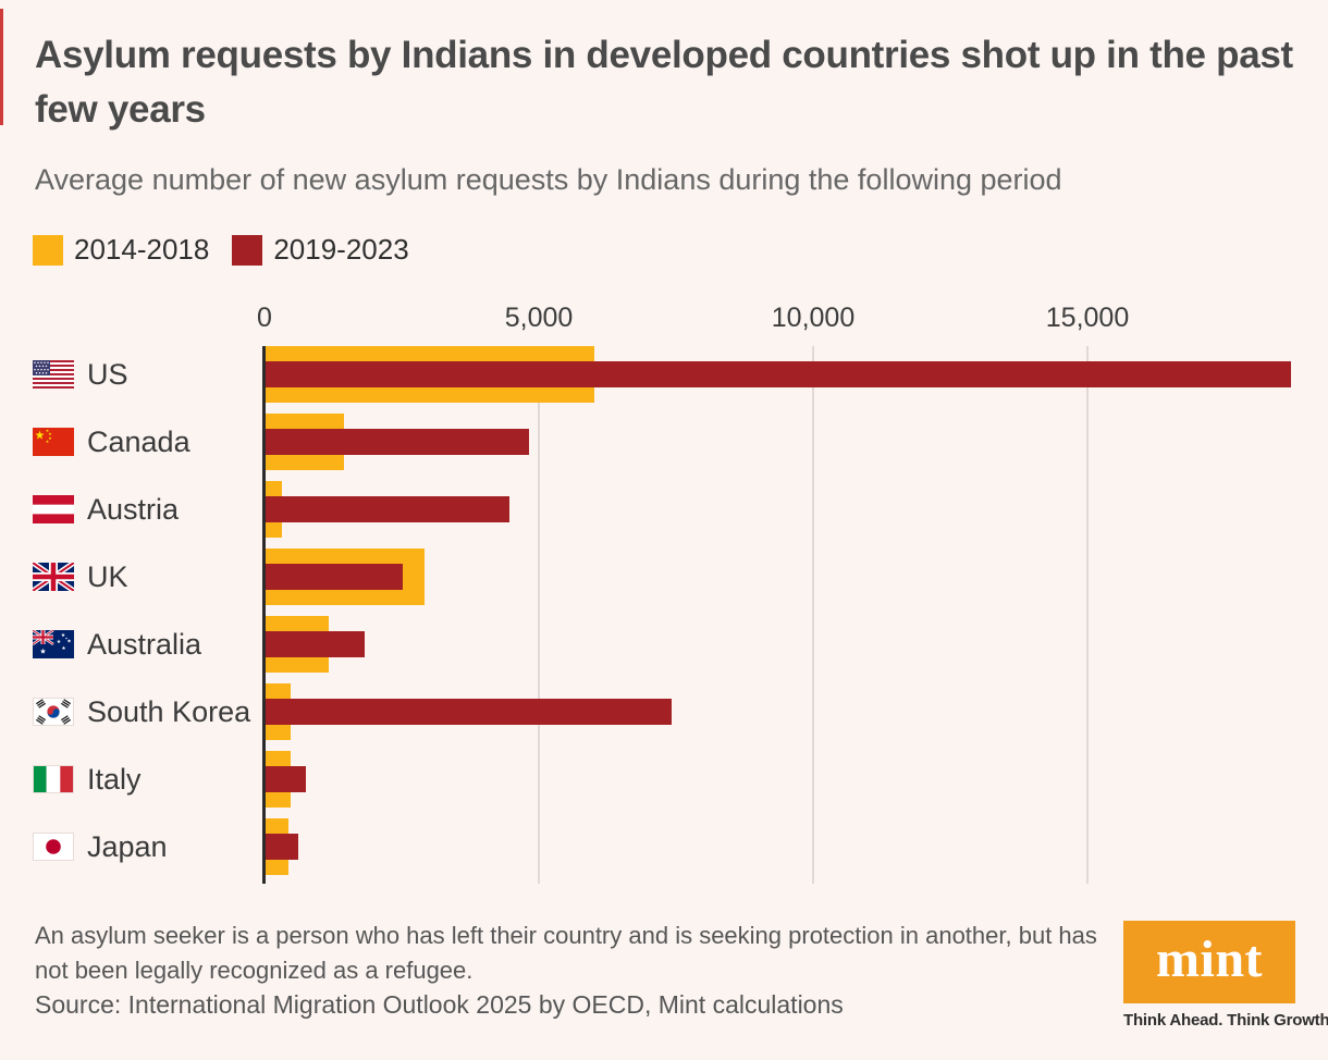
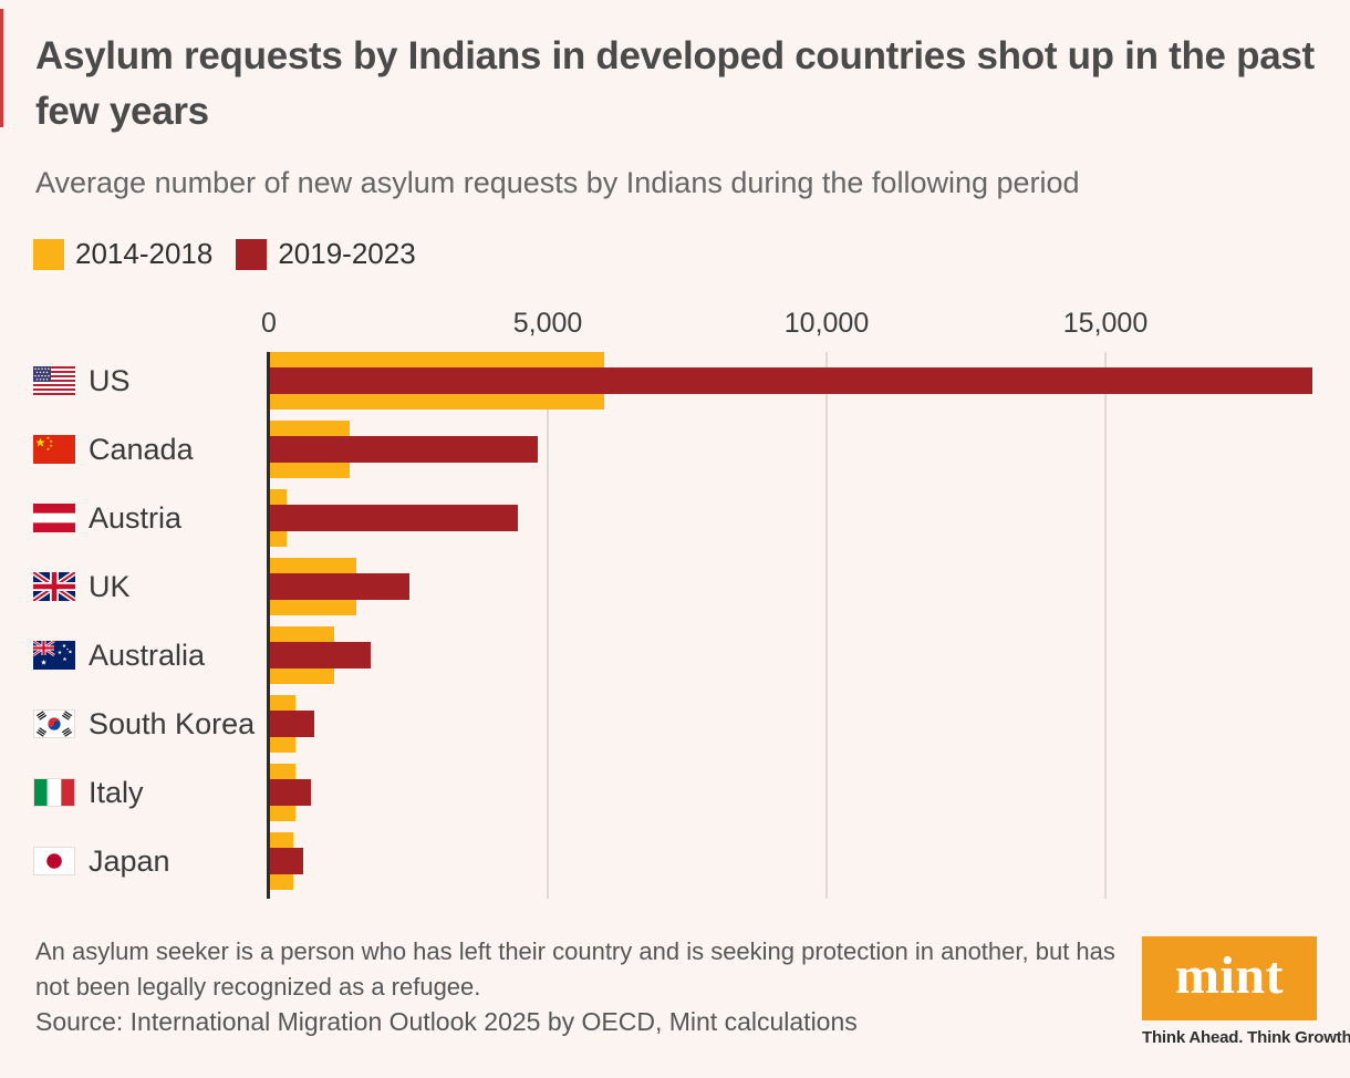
2014-2018/UK: 2900 -> 1600
2019-2023/South Korea: 7400 -> 800
